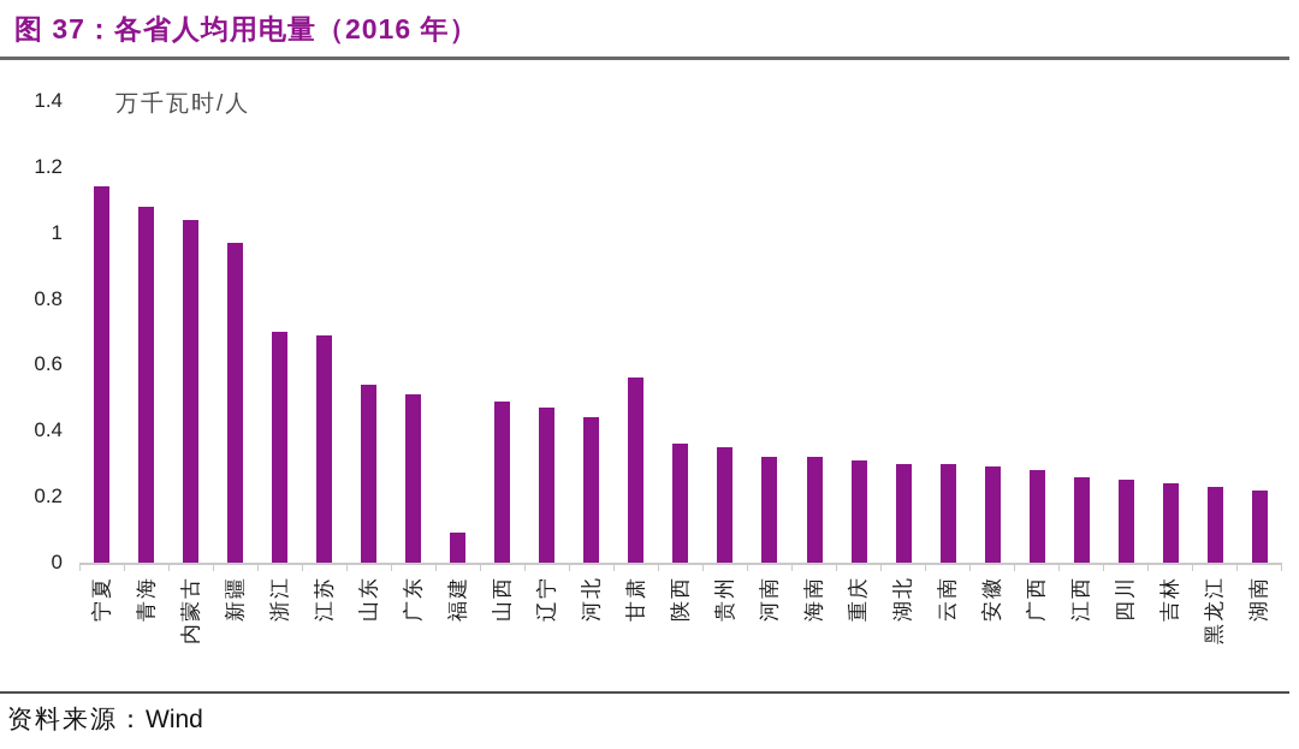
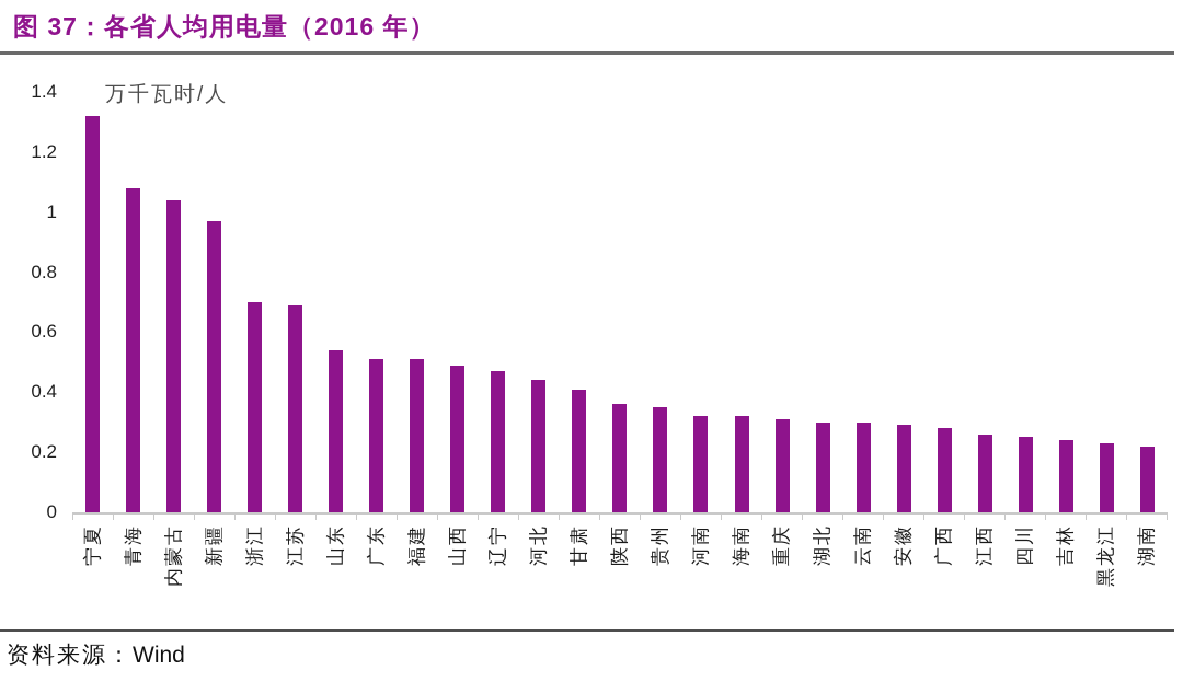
宁夏: 1.14 -> 1.32
福建: 0.09 -> 0.51
甘肃: 0.56 -> 0.41
